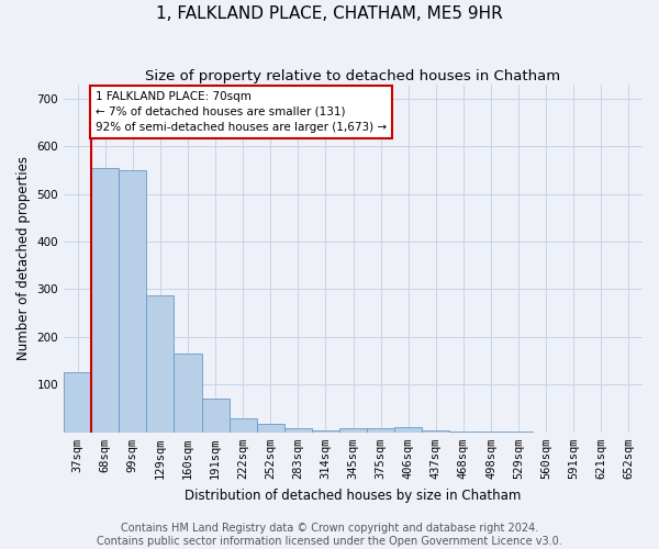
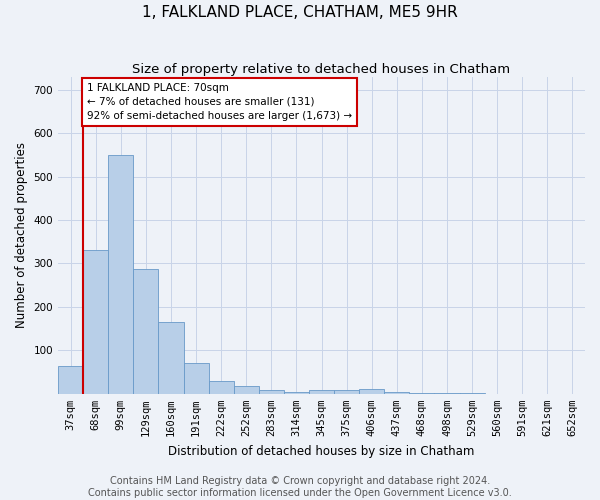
37sqm: 127 -> 65
68sqm: 555 -> 330
